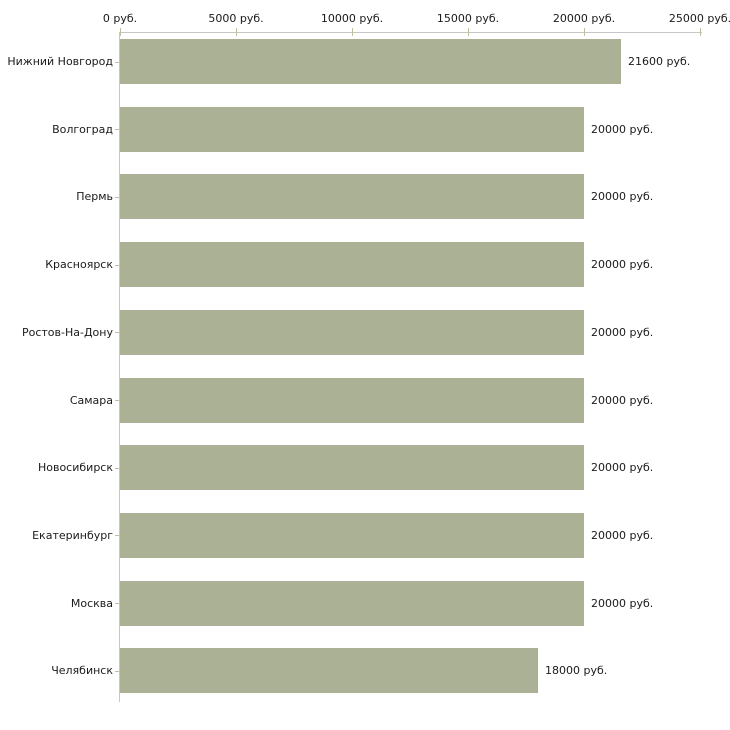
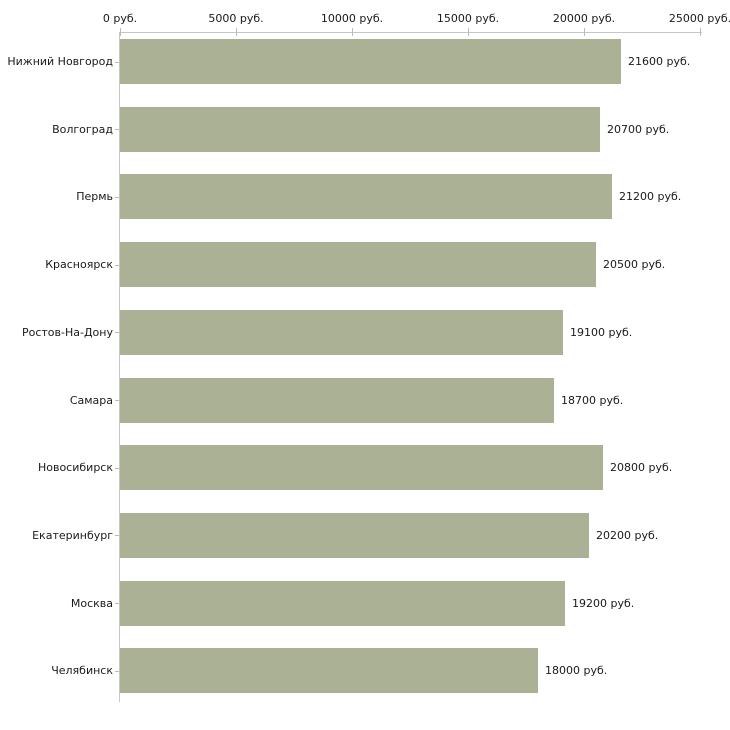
Волгоград: 20000 -> 20700
Пермь: 20000 -> 21200
Красноярск: 20000 -> 20500
Ростов-На-Дону: 20000 -> 19100
Самара: 20000 -> 18700
Новосибирск: 20000 -> 20800
Екатеринбург: 20000 -> 20200
Москва: 20000 -> 19200
